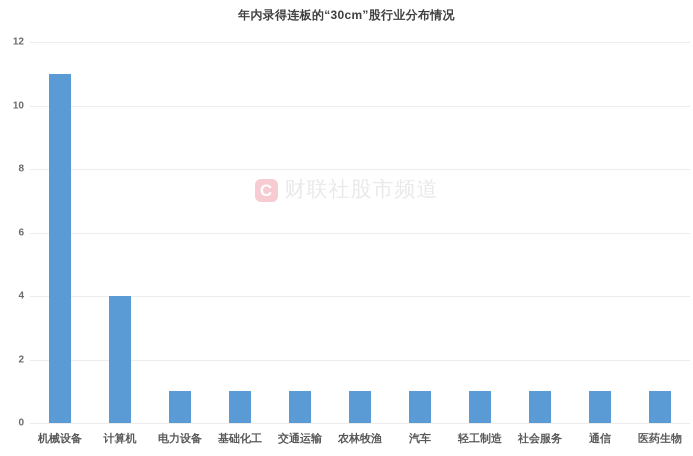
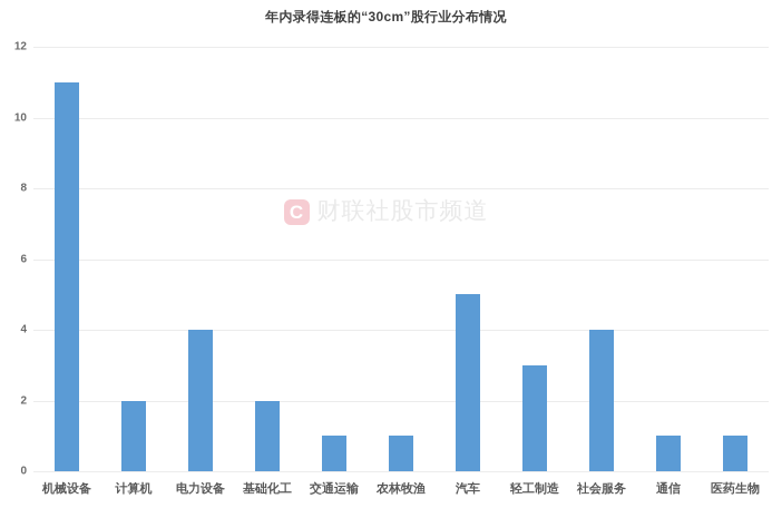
计算机: 4 -> 2
电力设备: 1 -> 4
基础化工: 1 -> 2
汽车: 1 -> 5
轻工制造: 1 -> 3
社会服务: 1 -> 4
